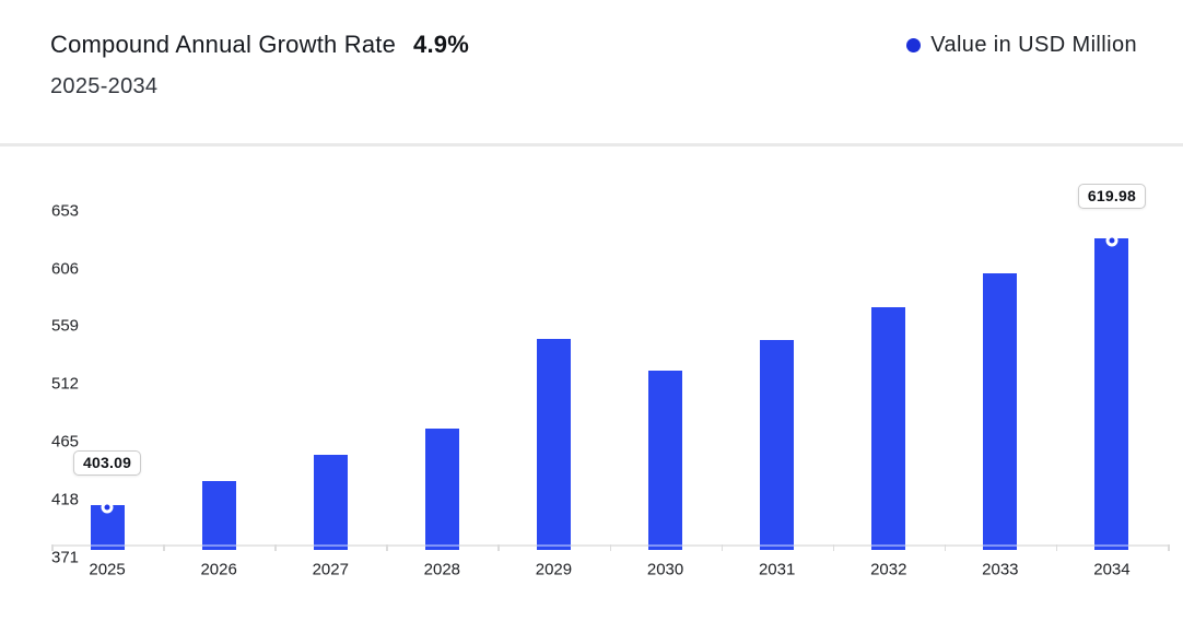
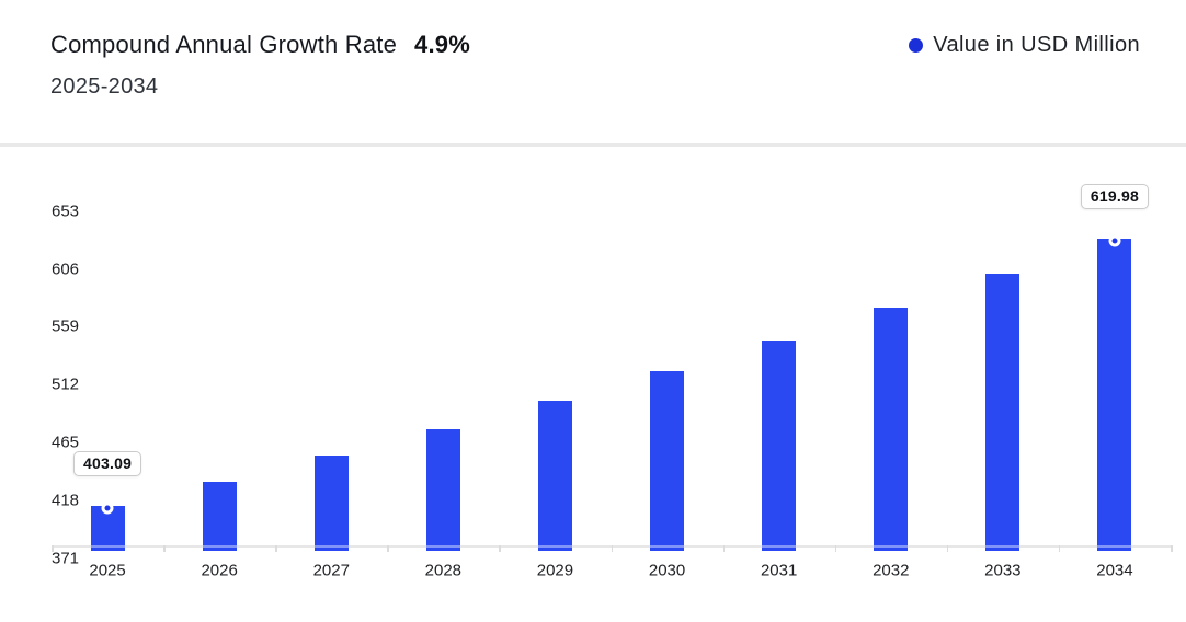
2029: 538 -> 488
